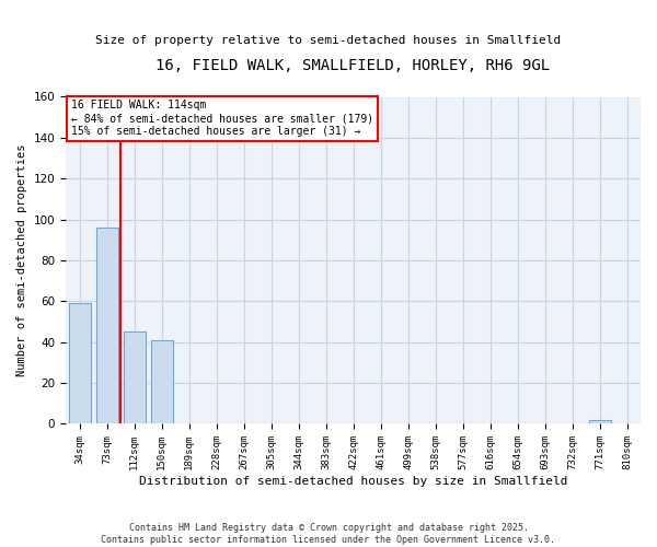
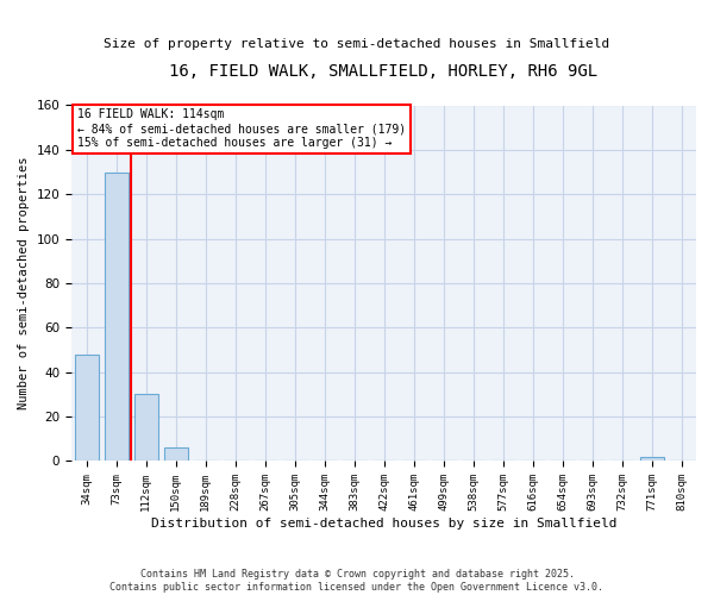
34sqm: 59 -> 48
73sqm: 96 -> 130
112sqm: 45 -> 30
150sqm: 41 -> 6
